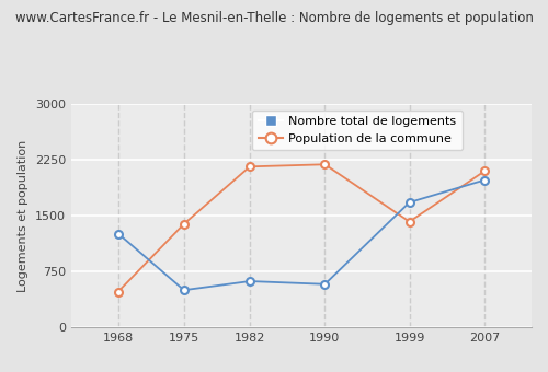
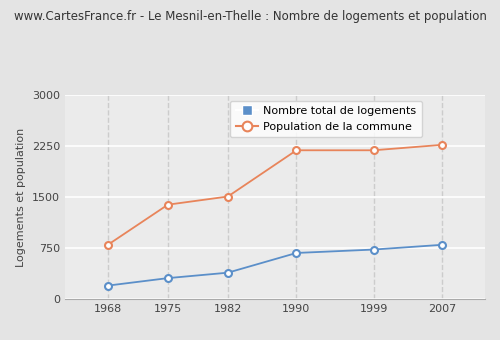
Nombre total de logements/1968: 1260 -> 200
Population de la commune/1968: 480 -> 800
Nombre total de logements/1975: 500 -> 310
Nombre total de logements/1982: 620 -> 390
Population de la commune/1982: 2160 -> 1510
Nombre total de logements/1990: 580 -> 680
Nombre total de logements/1999: 1680 -> 730
Population de la commune/1999: 1420 -> 2190
Nombre total de logements/2007: 1980 -> 800
Population de la commune/2007: 2100 -> 2270
